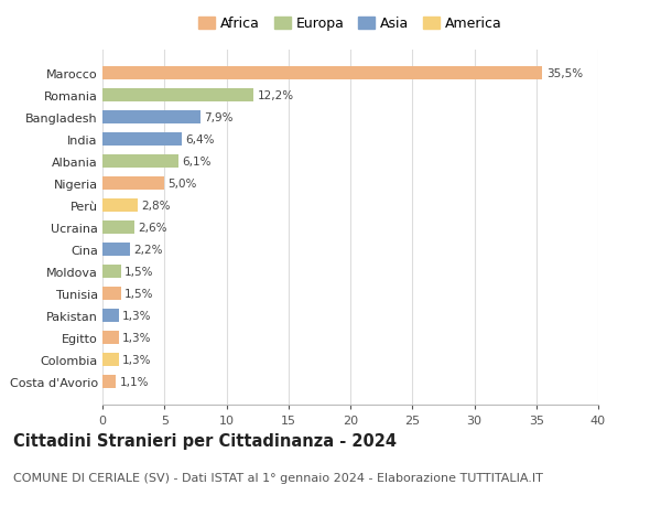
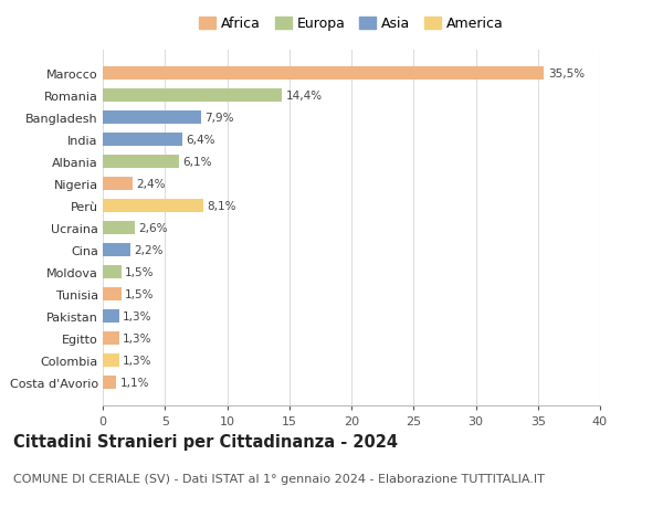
Romania: 12,2% -> 14,4%
Nigeria: 5,0% -> 2,4%
Perù: 2,8% -> 8,1%
